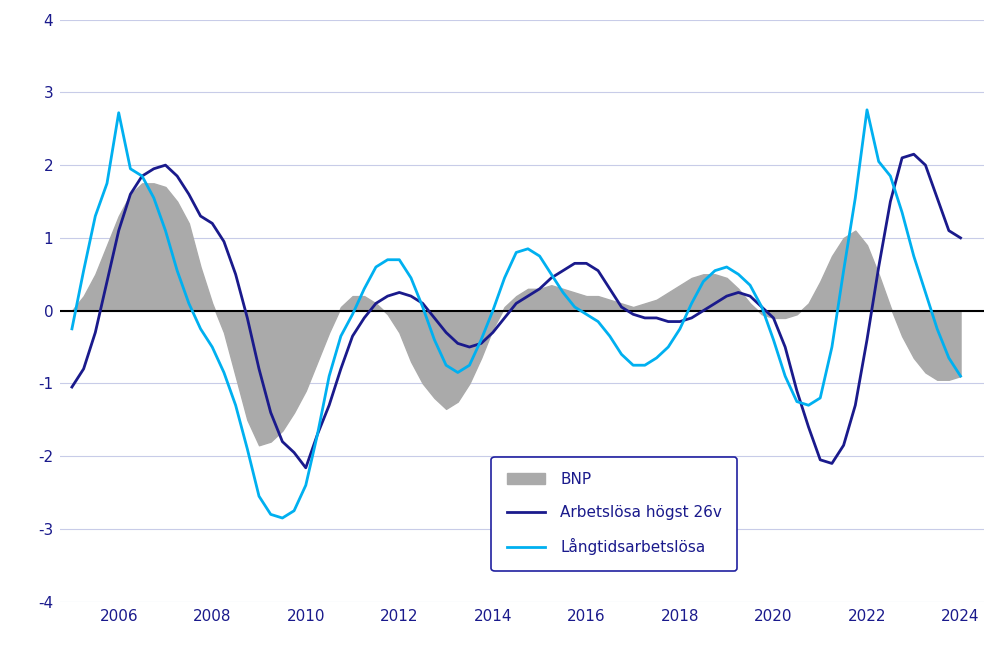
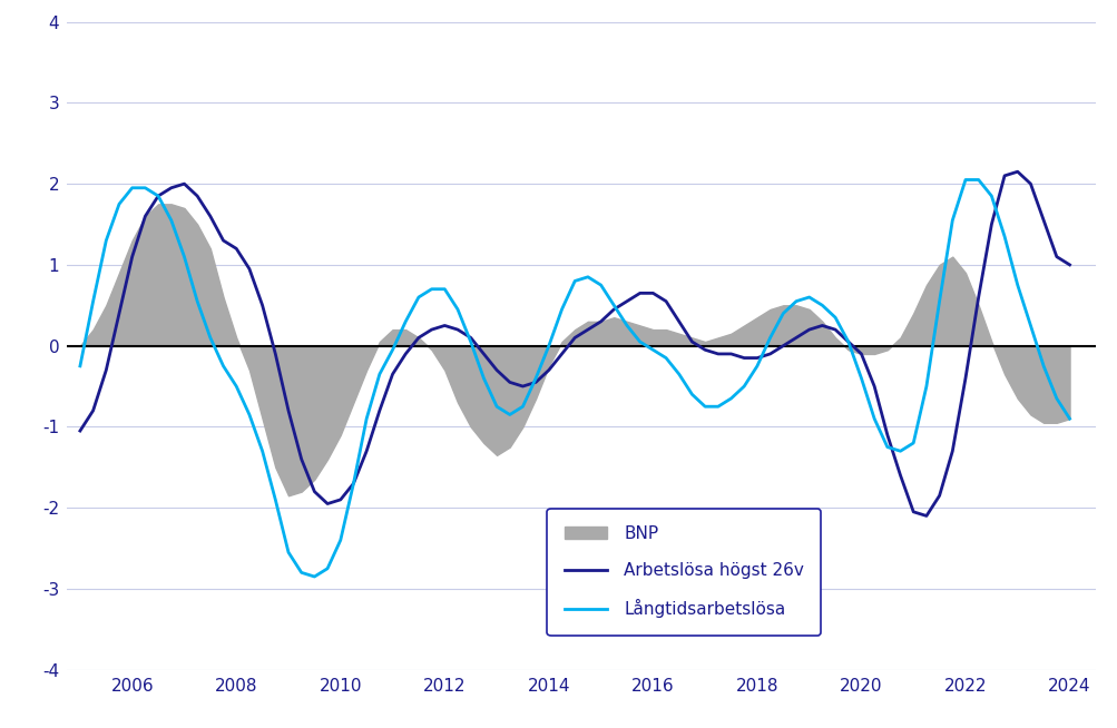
Långtidsarbetslösa/2006: 2.72 -> 1.95
Arbetslösa högst 26v/2010: -2.16 -> -1.90
Långtidsarbetslösa/2022: 2.76 -> 2.05
